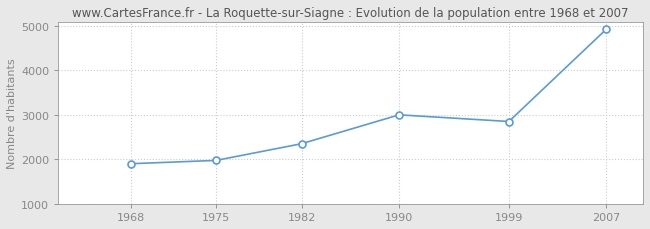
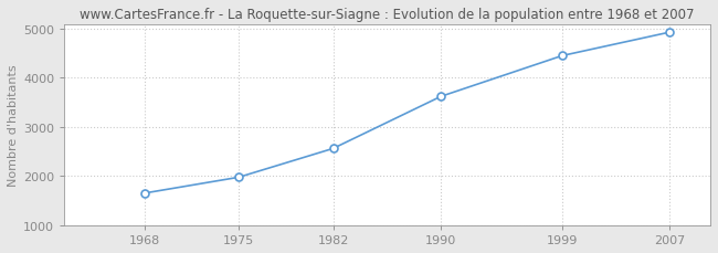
1968: 1900 -> 1650
1982: 2350 -> 2560
1990: 3000 -> 3620
1999: 2850 -> 4450
